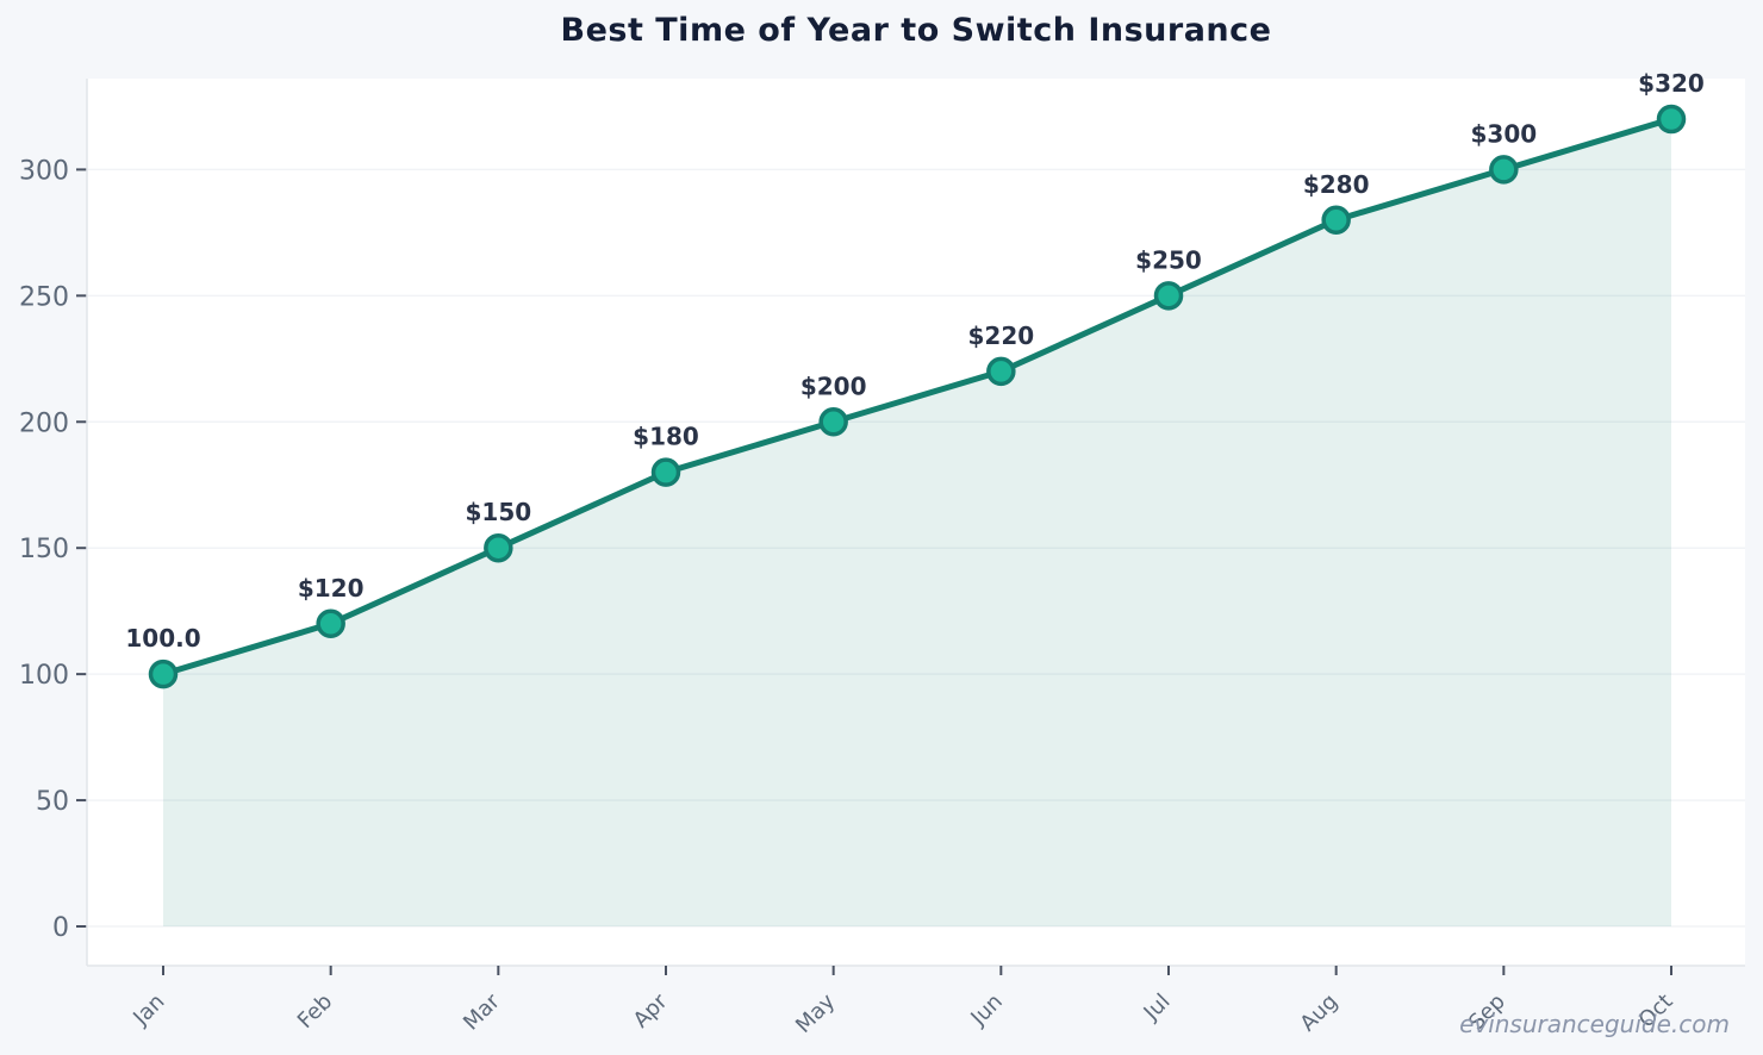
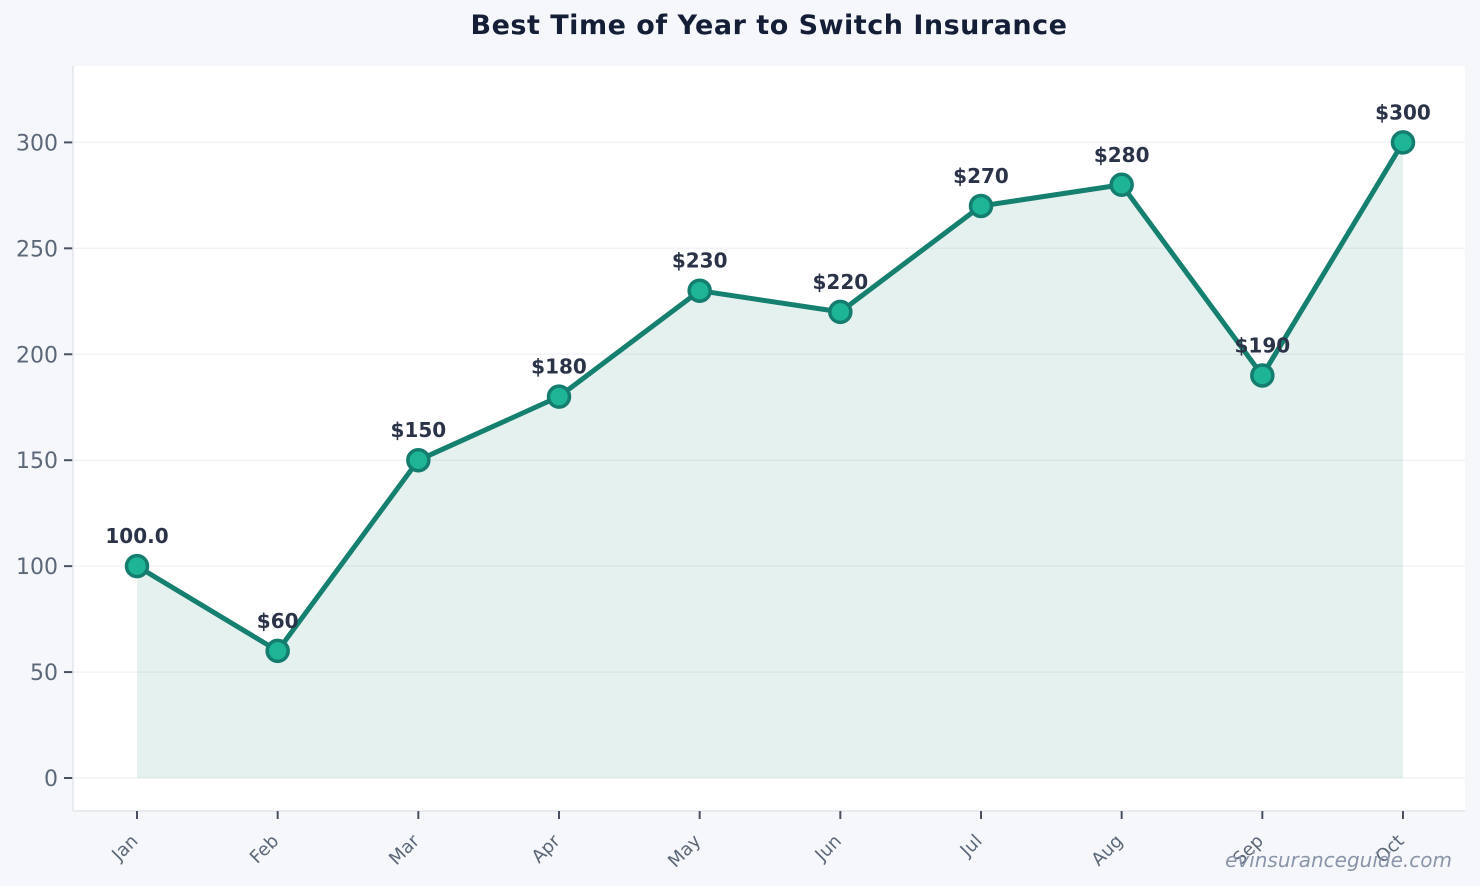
Feb: $120 -> $60
May: $200 -> $230
Jul: $250 -> $270
Sep: $300 -> $190
Oct: $320 -> $300
